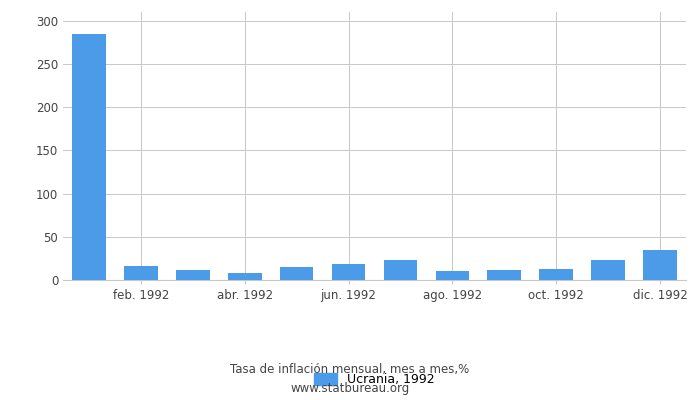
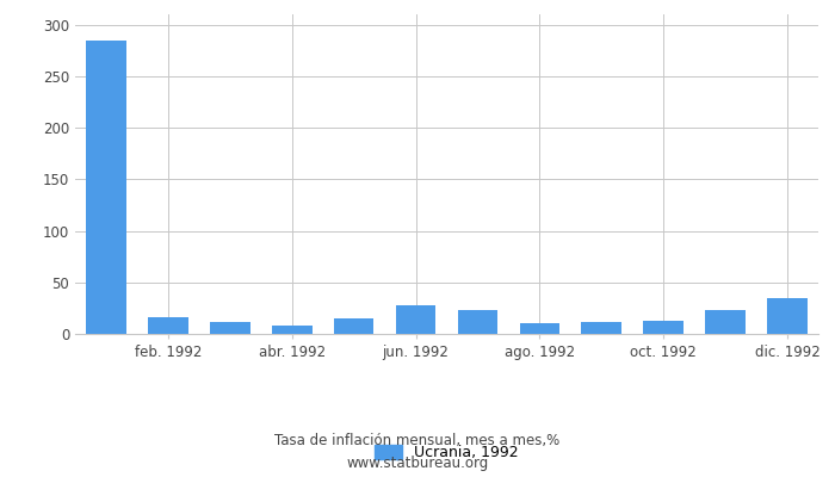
jun. 1992: 18 -> 28
